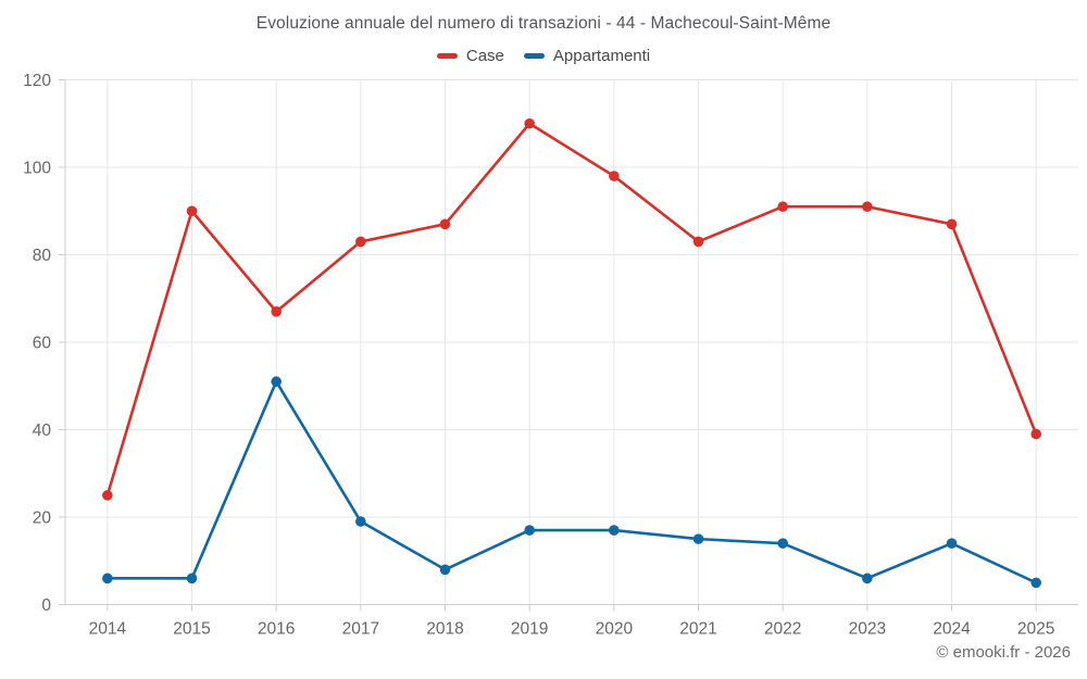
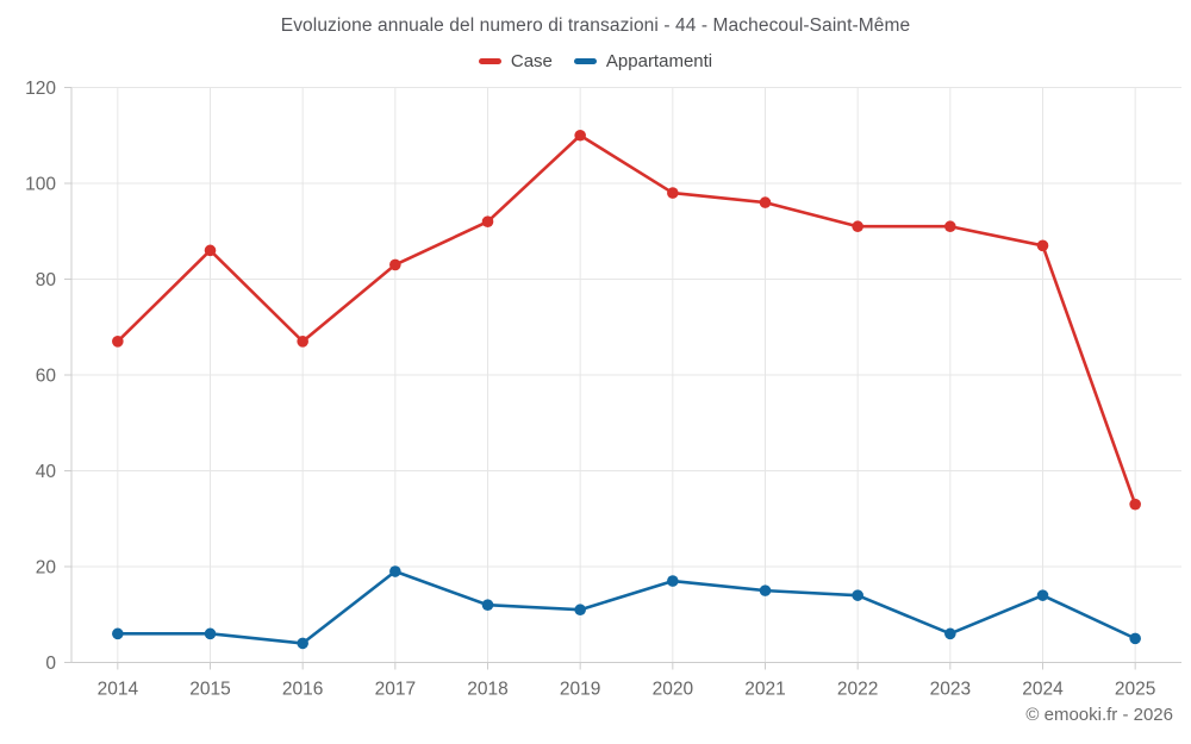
Case/2014: 25 -> 67
Case/2015: 90 -> 86
Appartamenti/2016: 51 -> 4
Case/2018: 87 -> 92
Appartamenti/2018: 8 -> 12
Appartamenti/2019: 17 -> 11
Case/2021: 83 -> 96
Case/2025: 39 -> 33
